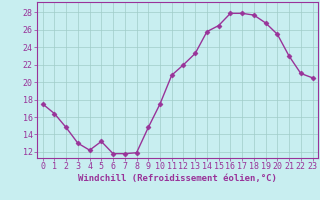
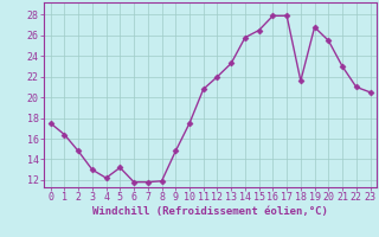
18: 27.7 -> 21.6
